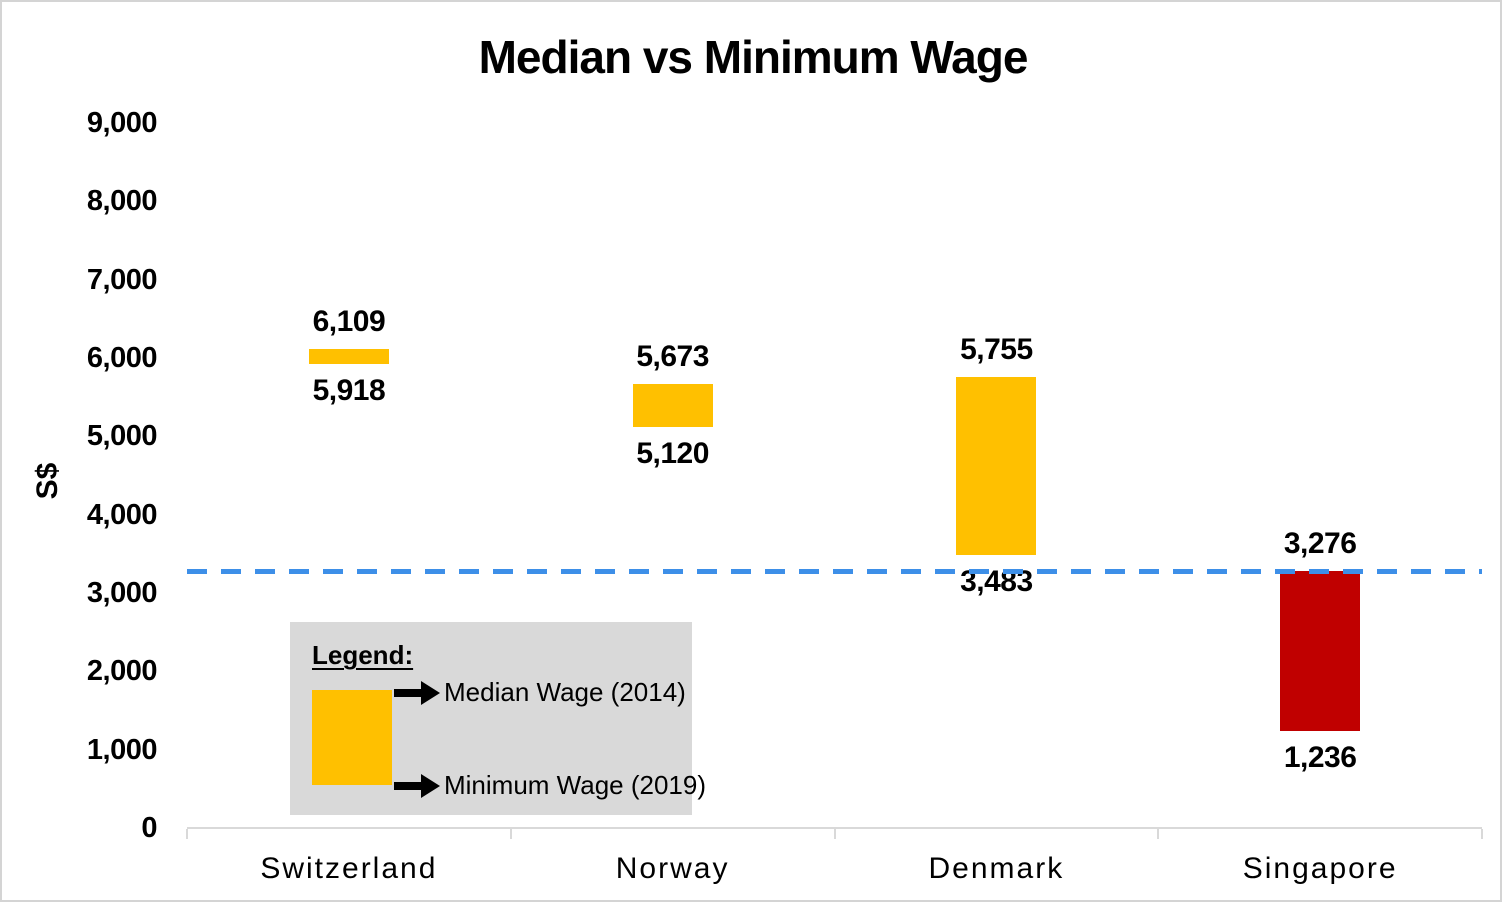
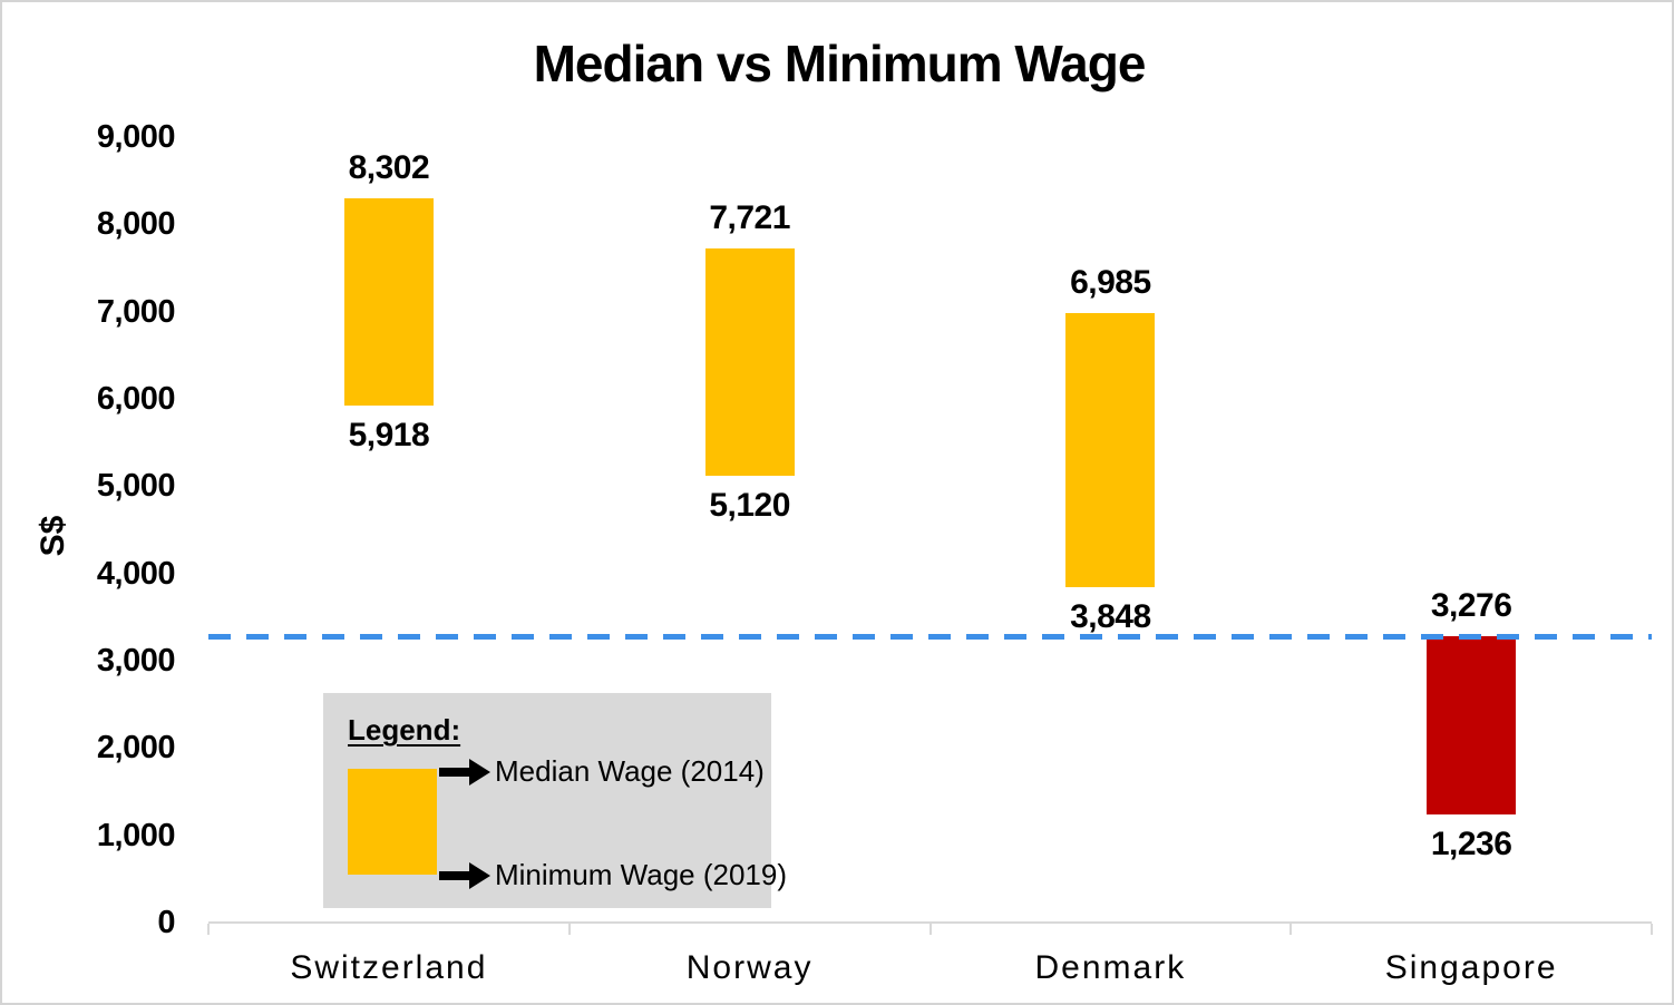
Median Wage (2014)/Switzerland: 6,109 -> 8,302
Median Wage (2014)/Norway: 5,673 -> 7,721
Median Wage (2014)/Denmark: 5,755 -> 6,985
Minimum Wage (2019)/Denmark: 3,483 -> 3,848
